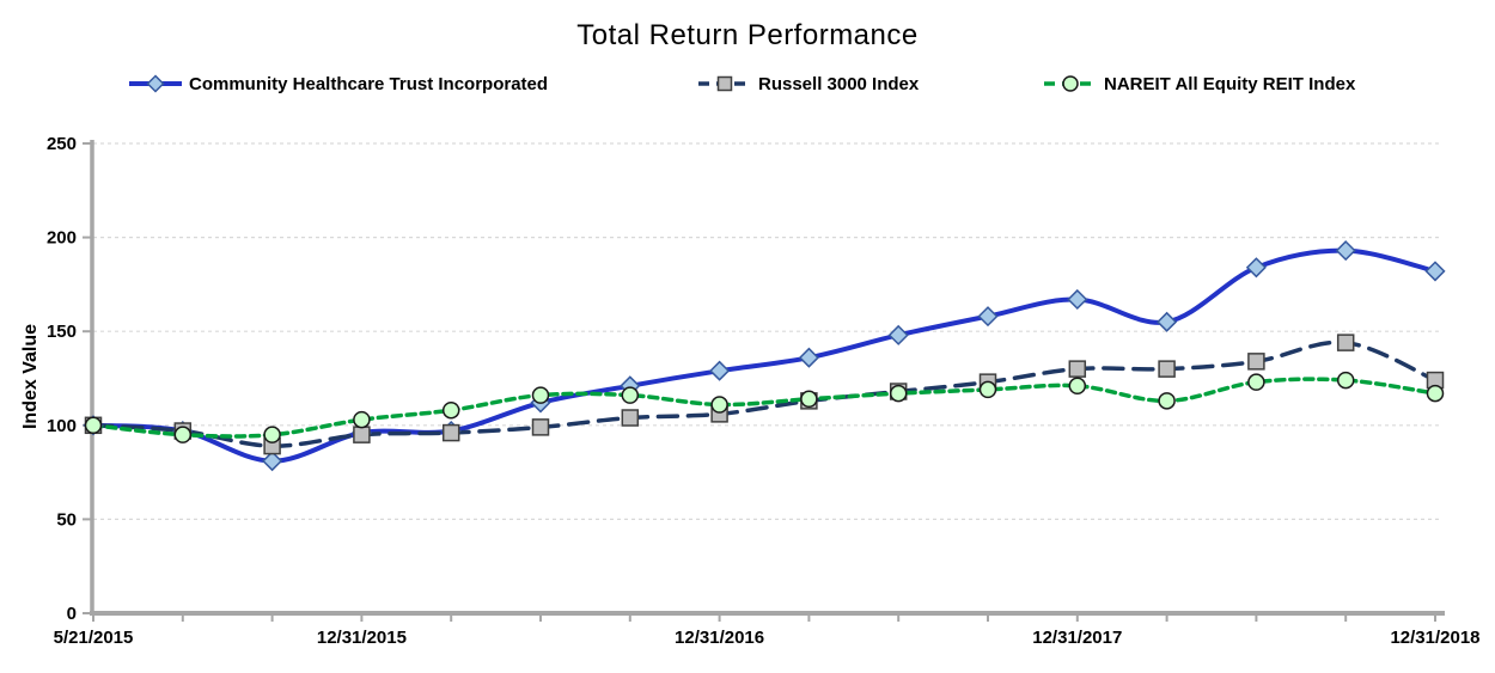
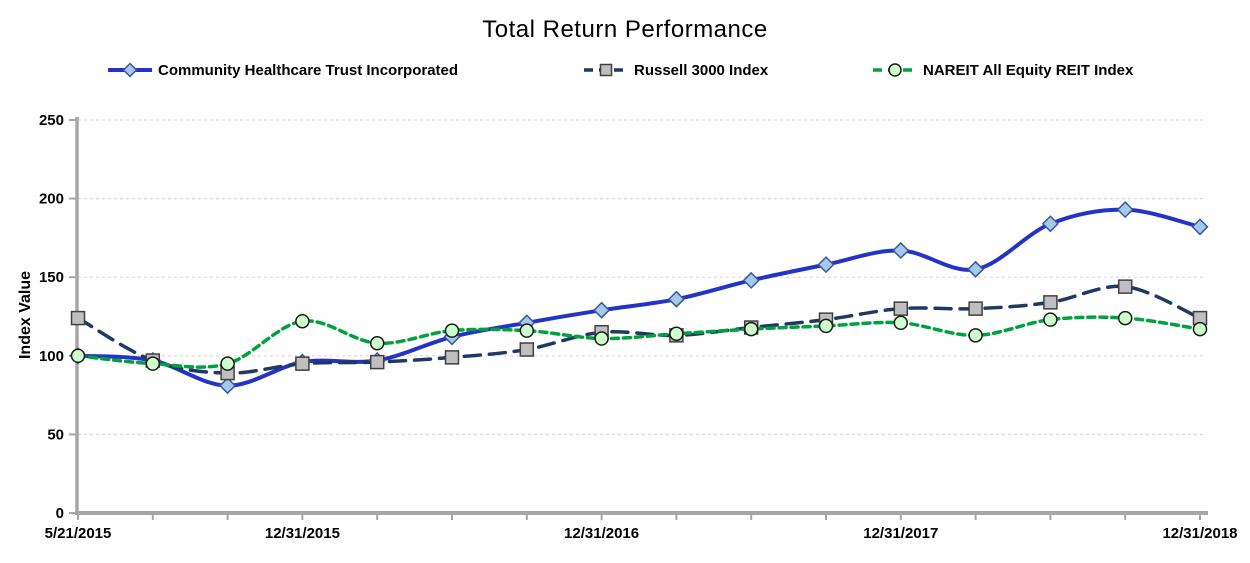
Russell 3000 Index/5/21/2015: 100 -> 124
NAREIT All Equity REIT Index/12/31/2015: 103 -> 122
Russell 3000 Index/12/31/2016: 106 -> 115
